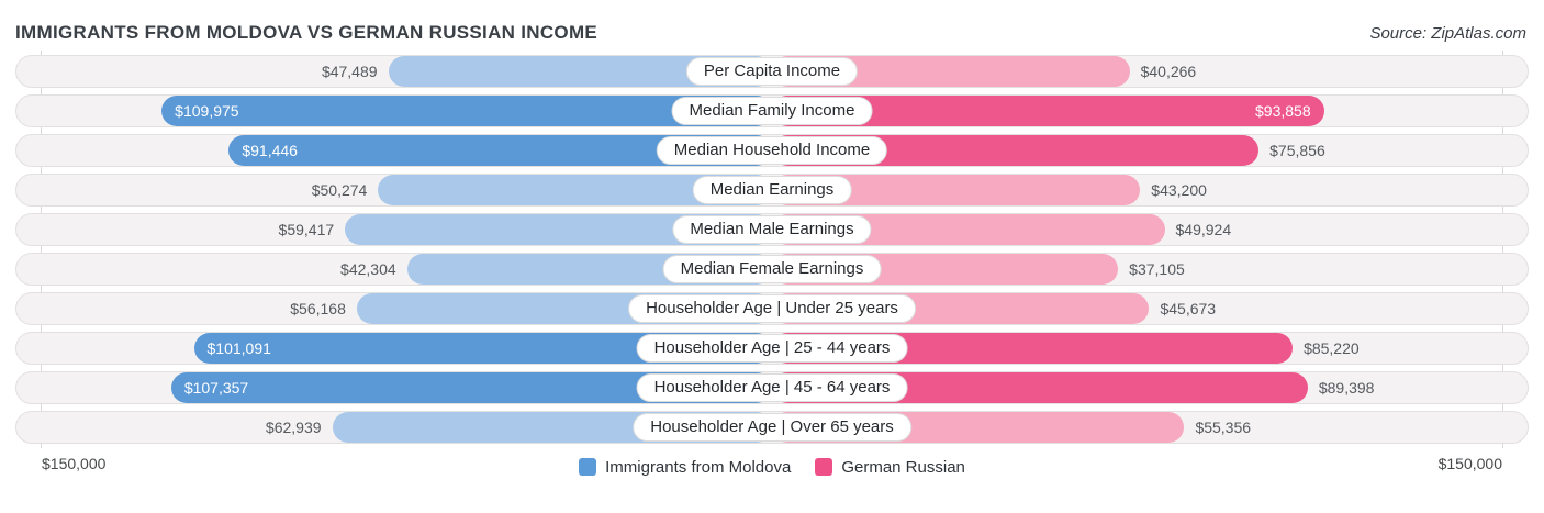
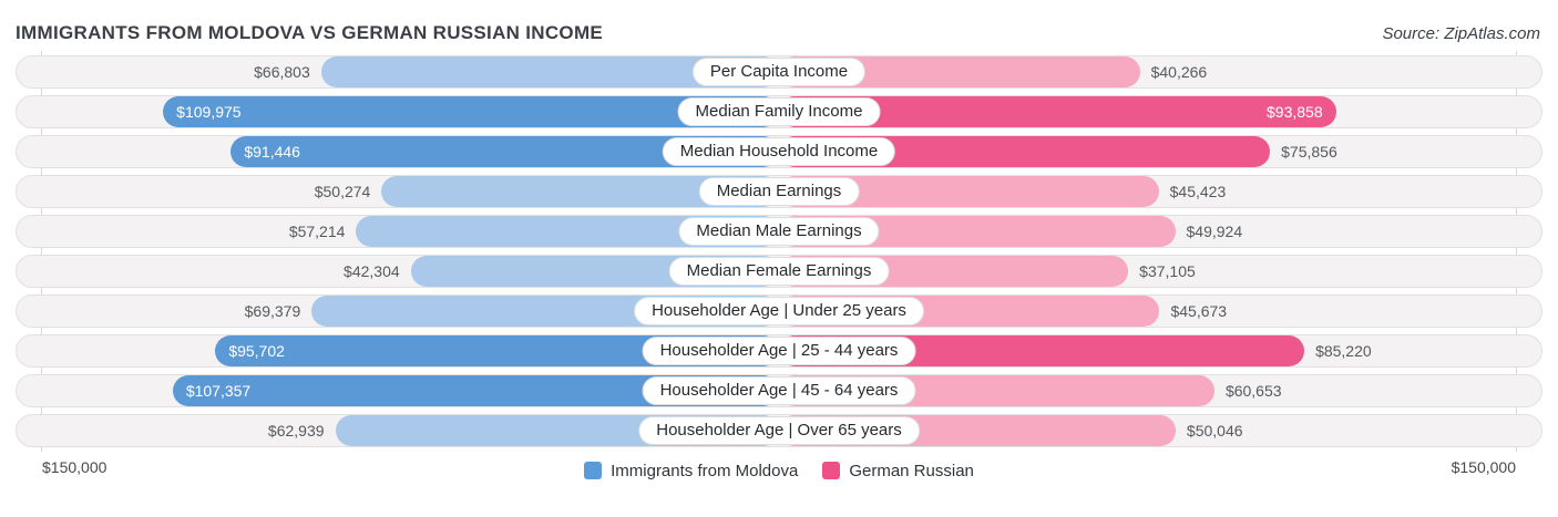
Immigrants from Moldova/Per Capita Income: $47,489 -> $66,803
German Russian/Median Earnings: $43,200 -> $45,423
Immigrants from Moldova/Median Male Earnings: $59,417 -> $57,214
Immigrants from Moldova/Householder Age | Under 25 years: $56,168 -> $69,379
Immigrants from Moldova/Householder Age | 25 - 44 years: $101,091 -> $95,702
German Russian/Householder Age | 45 - 64 years: $89,398 -> $60,653
German Russian/Householder Age | Over 65 years: $55,356 -> $50,046
